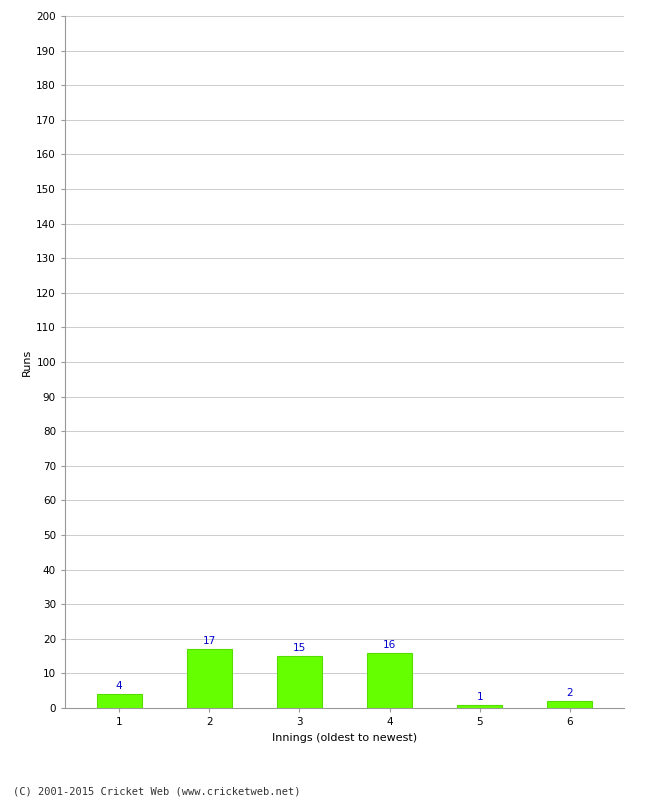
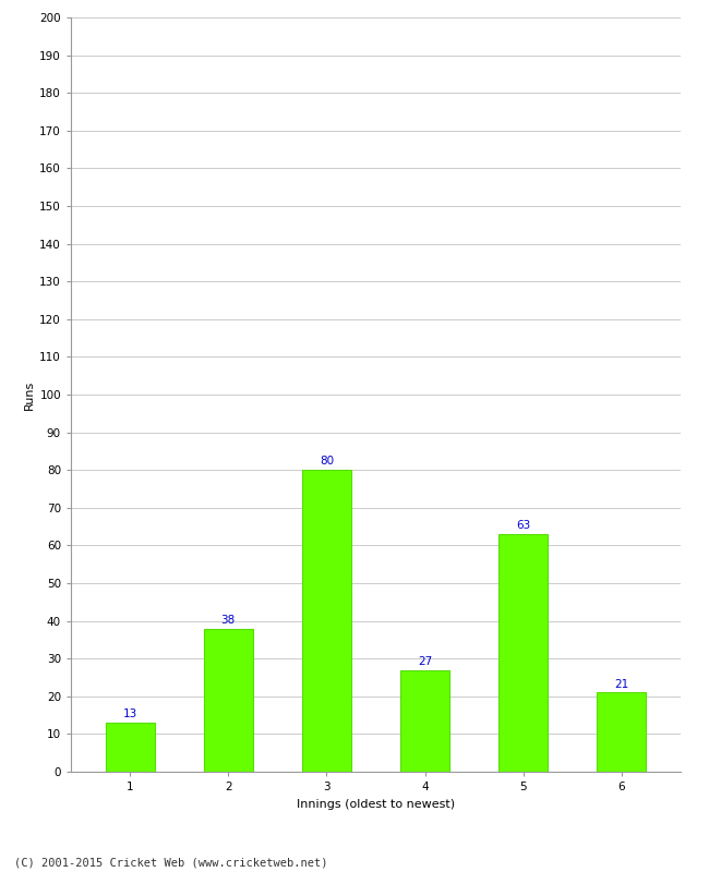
1: 4 -> 13
2: 17 -> 38
3: 15 -> 80
4: 16 -> 27
5: 1 -> 63
6: 2 -> 21
